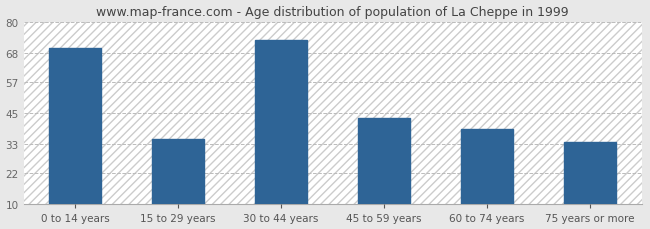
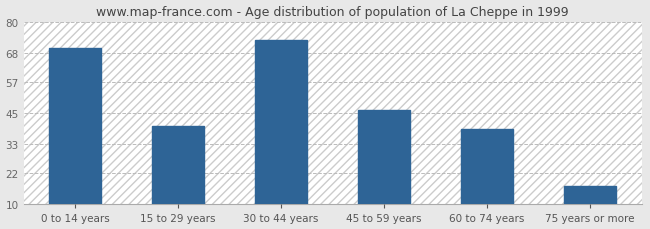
15 to 29 years: 35 -> 40
45 to 59 years: 43 -> 46
75 years or more: 34 -> 17
